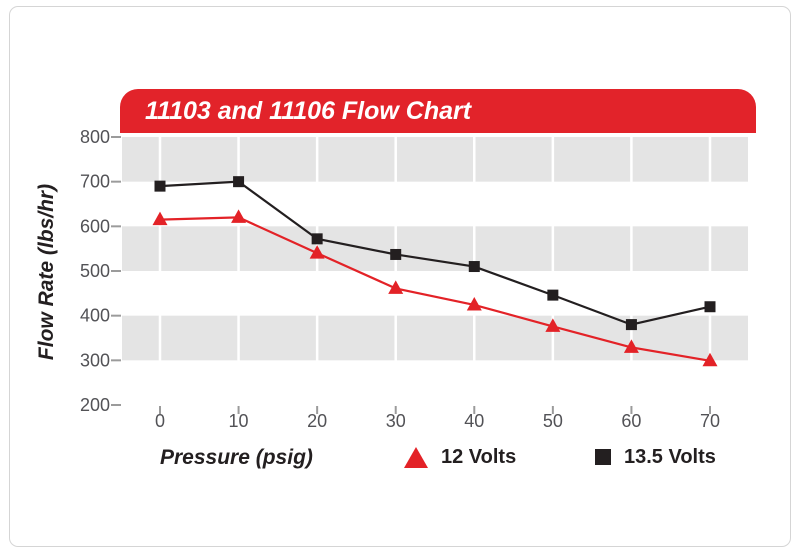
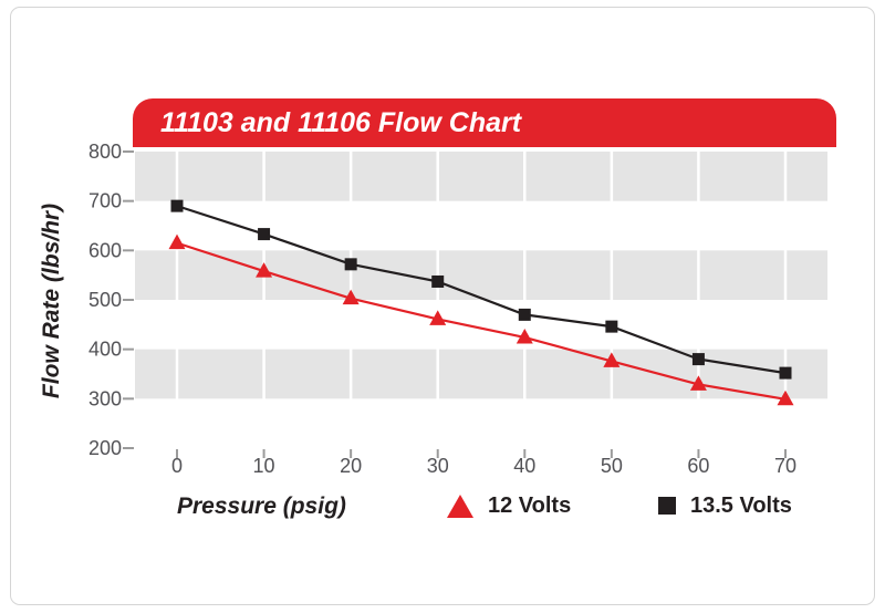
12 Volts/10: 620 -> 560
13.5 Volts/10: 700 -> 630
12 Volts/20: 540 -> 500
13.5 Volts/40: 510 -> 470
13.5 Volts/70: 420 -> 350
